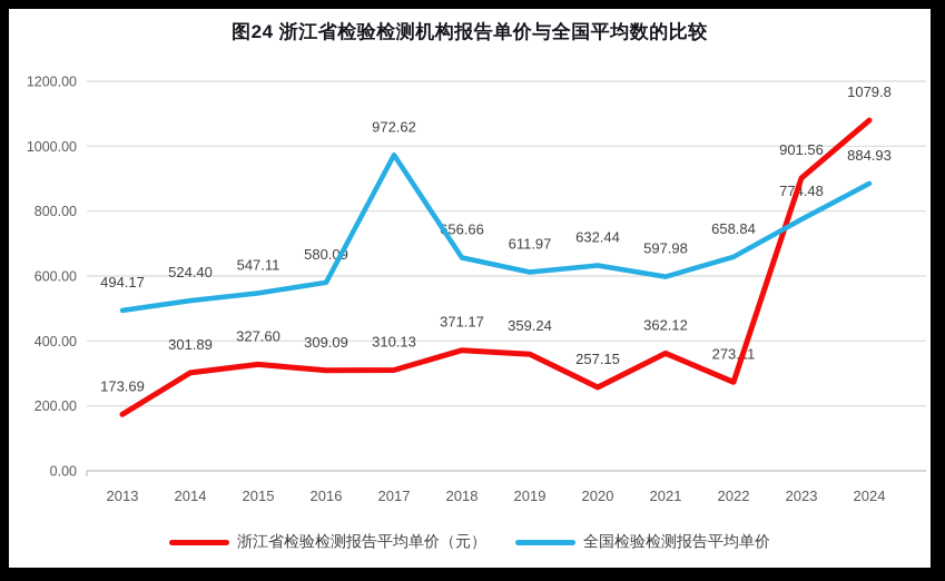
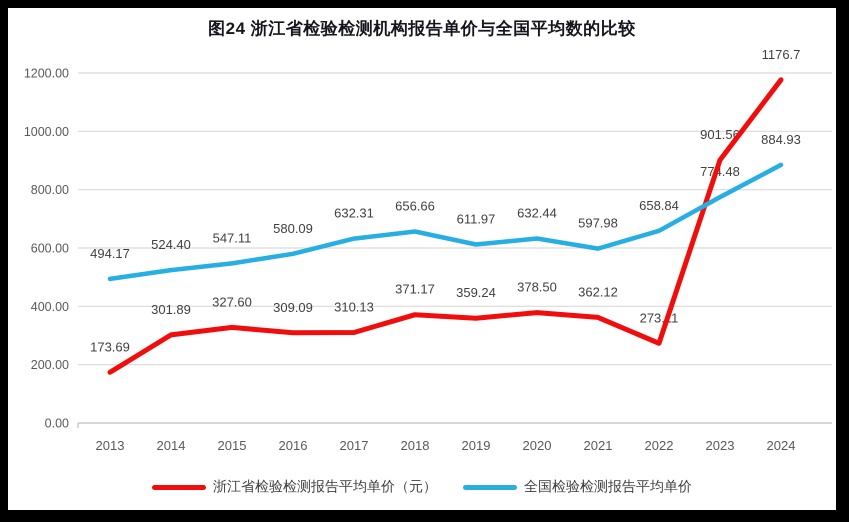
全国检验检测报告平均单价/2017: 972.62 -> 632.31
浙江省检验检测报告平均单价（元）/2020: 257.15 -> 378.50
浙江省检验检测报告平均单价（元）/2024: 1079.8 -> 1176.7
